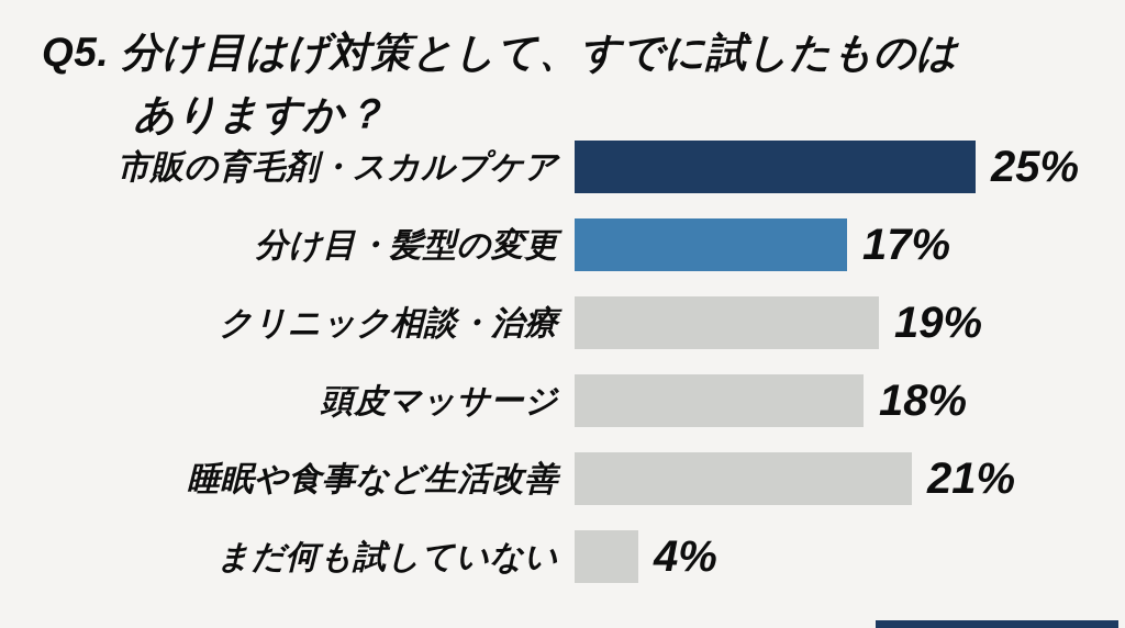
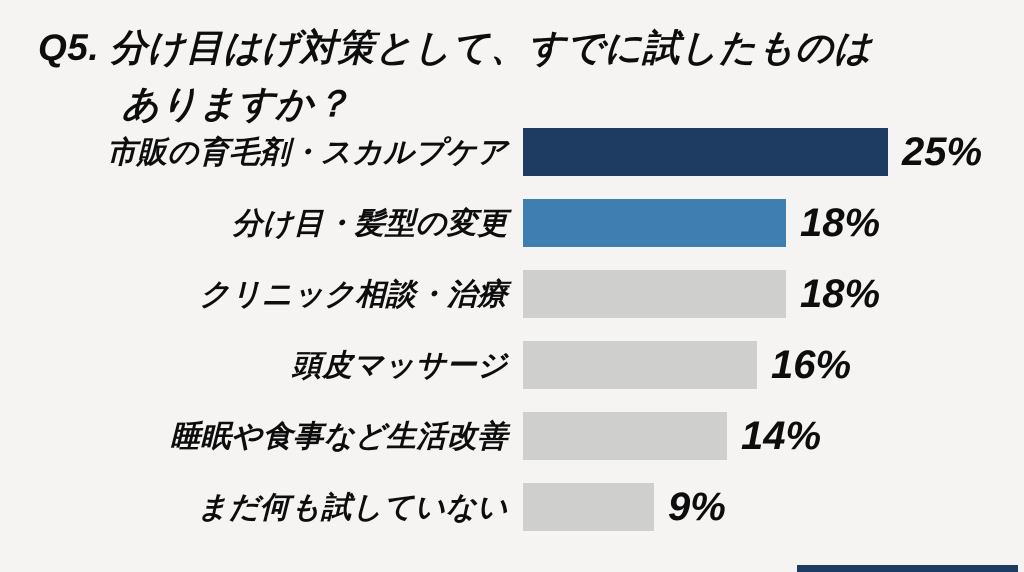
分け目・髪型の変更: 17% -> 18%
クリニック相談・治療: 19% -> 18%
頭皮マッサージ: 18% -> 16%
睡眠や食事など生活改善: 21% -> 14%
まだ何も試していない: 4% -> 9%
